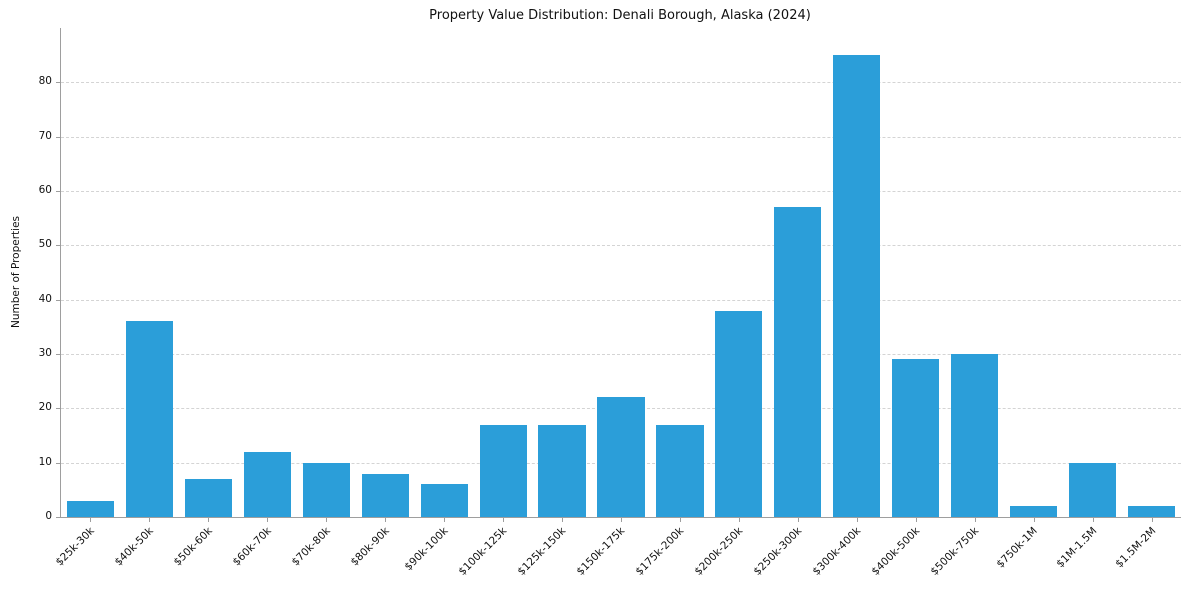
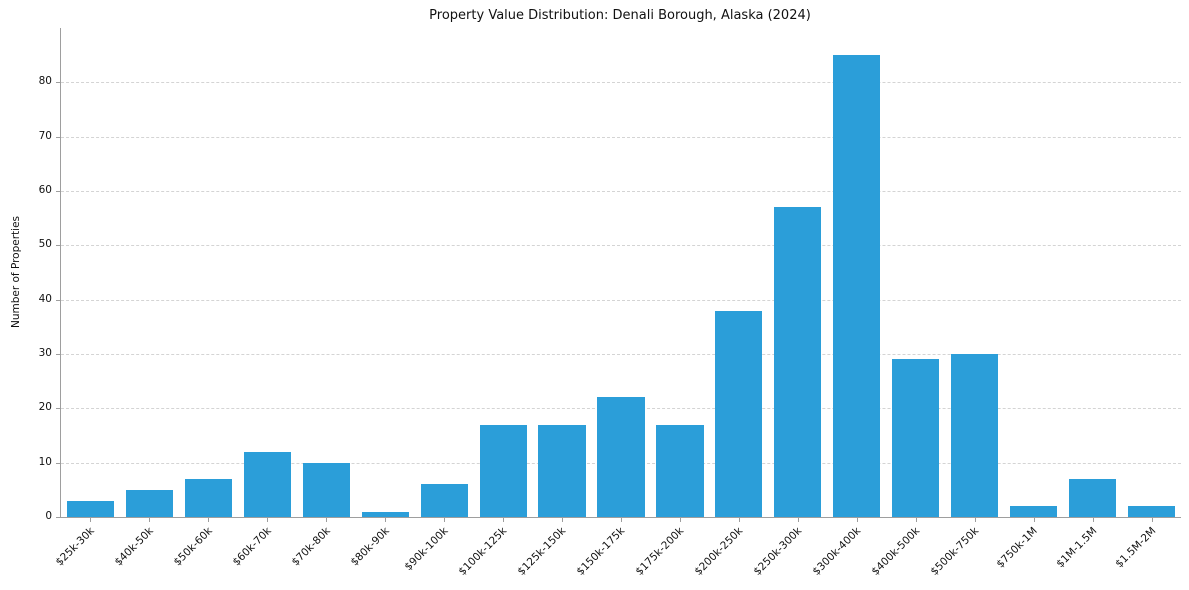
$40k-50k: 36 -> 5
$80k-90k: 8 -> 1
$1M-1.5M: 10 -> 7
